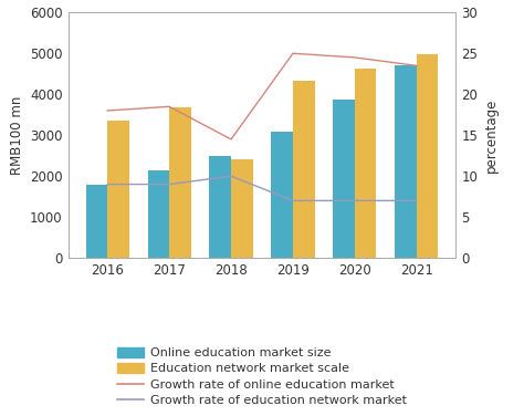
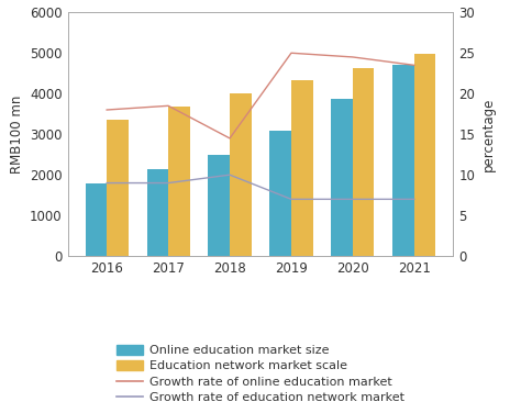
Education network market scale/2018: 2400 -> 4010
